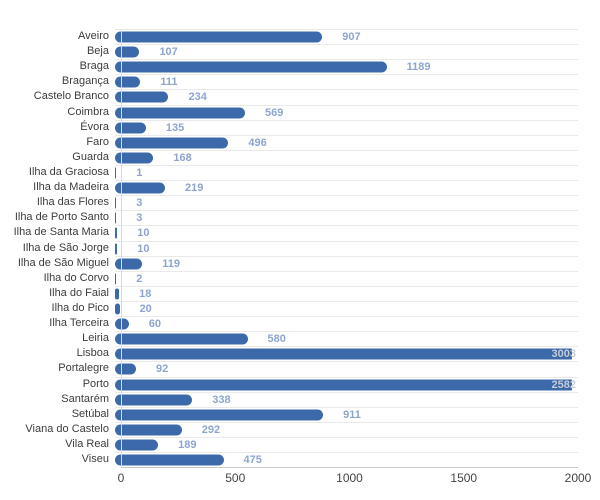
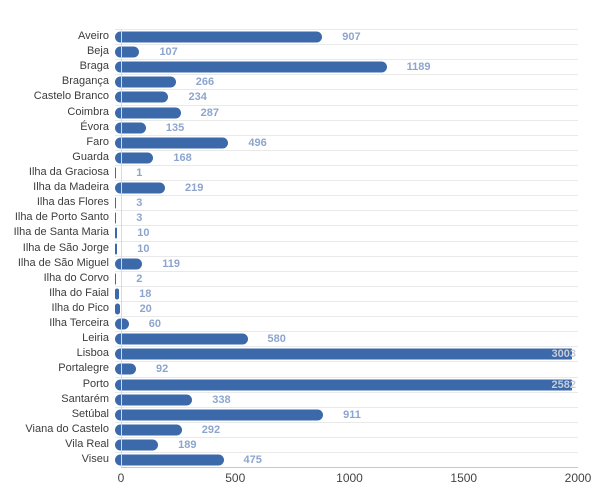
Bragança: 111 -> 266
Coimbra: 569 -> 287
